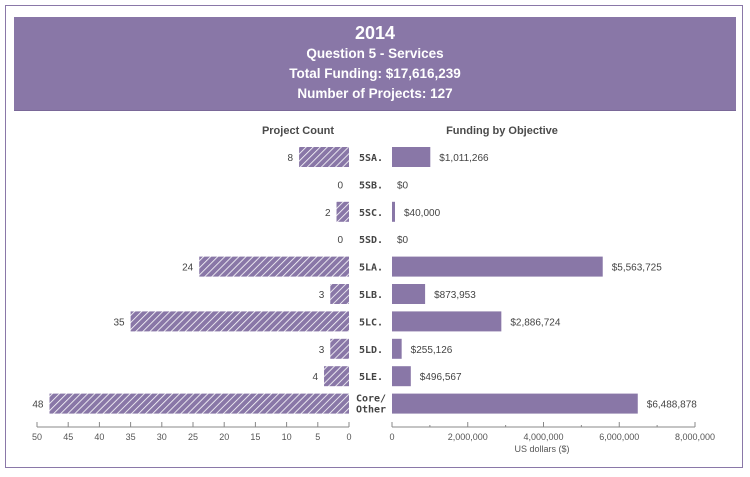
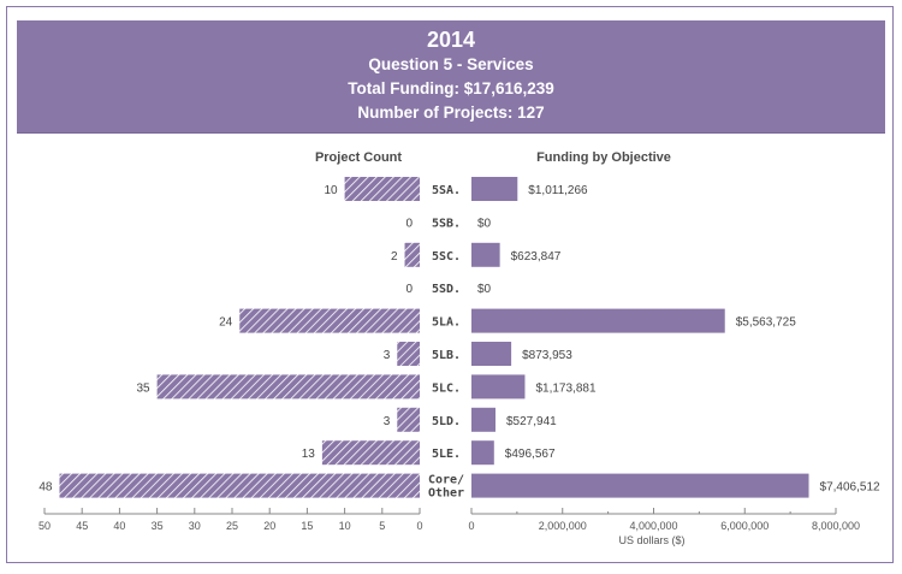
Project Count/5SA.: 8 -> 10
Project Count/5LE.: 4 -> 13
Funding by Objective/5SC.: $40,000 -> $623,847
Funding by Objective/5LC.: $2,886,724 -> $1,173,881
Funding by Objective/5LD.: $255,126 -> $527,941
Funding by Objective/Core/ Other: $6,488,878 -> $7,406,512
